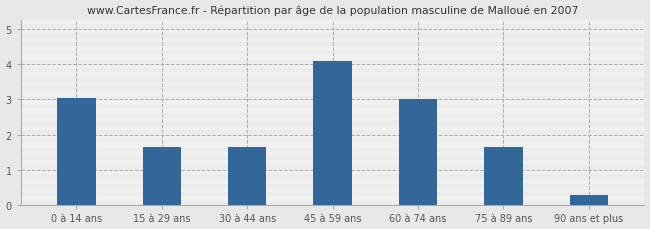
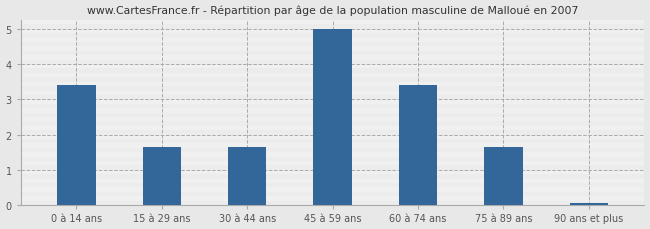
0 à 14 ans: 3.05 -> 3.40
45 à 59 ans: 4.10 -> 5.00
60 à 74 ans: 3.00 -> 3.40
90 ans et plus: 0.30 -> 0.05
